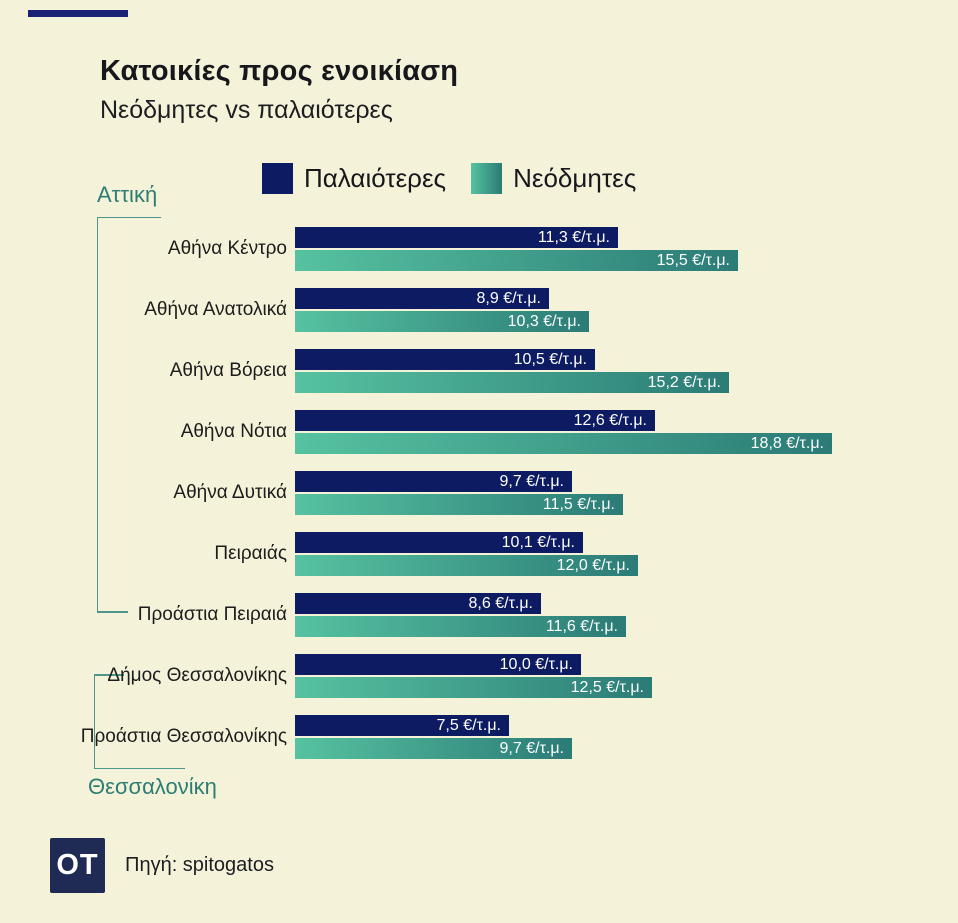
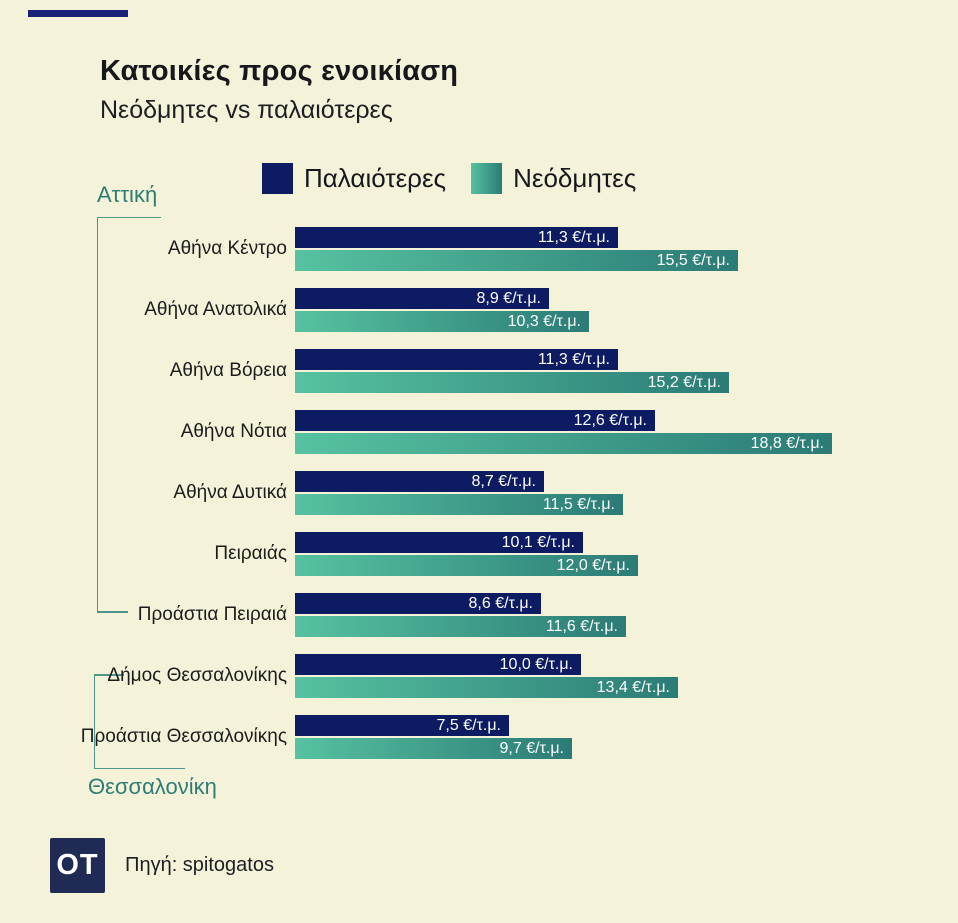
Παλαιότερες/Αθήνα Βόρεια: 10,5 -> 11,3
Παλαιότερες/Αθήνα Δυτικά: 9,7 -> 8,7
Νεόδμητες/Δήμος Θεσσαλονίκης: 12,5 -> 13,4
